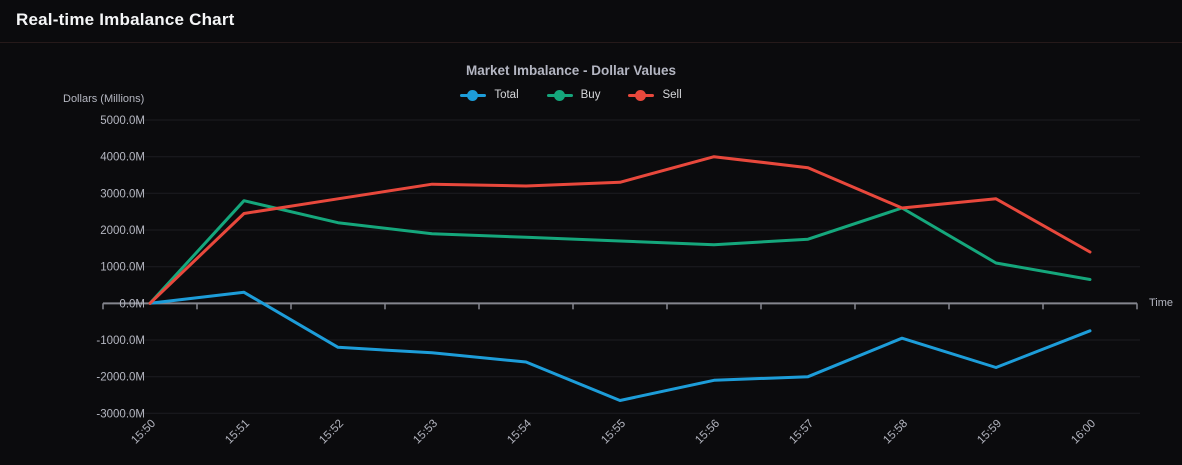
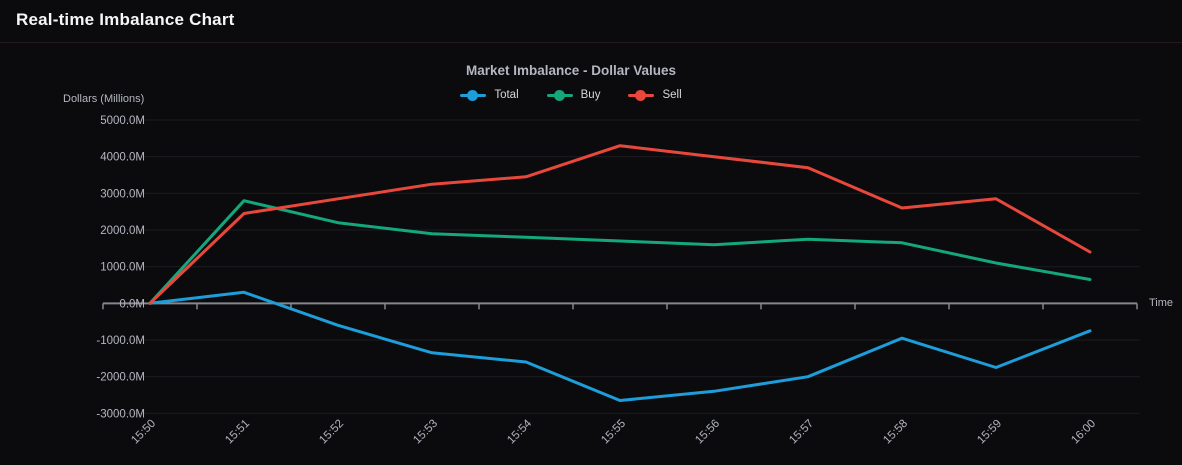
Total/15:52: -1200M -> -600M
Sell/15:54: 3200M -> 3400M
Sell/15:55: 3300M -> 4300M
Total/15:56: -2100M -> -2400M
Buy/15:58: 2600M -> 1600M
